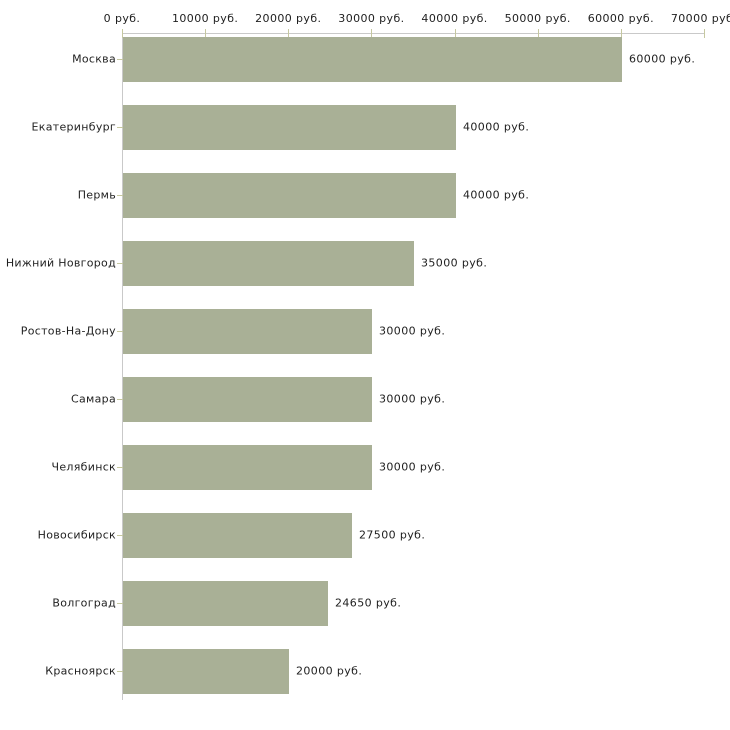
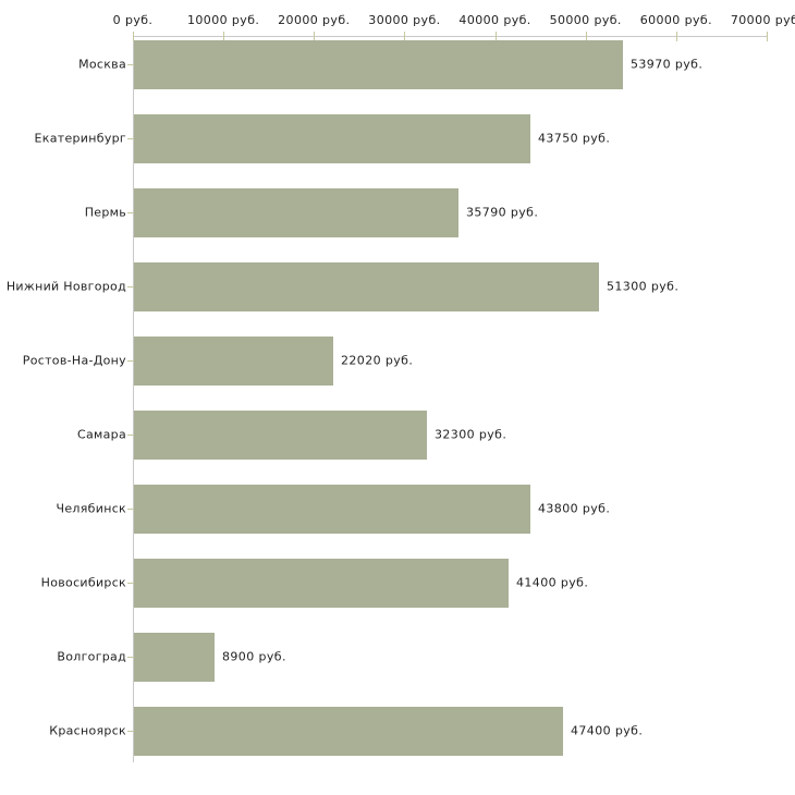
Москва: 60000 -> 53970
Екатеринбург: 40000 -> 43750
Пермь: 40000 -> 35790
Нижний Новгород: 35000 -> 51300
Ростов-На-Дону: 30000 -> 22020
Самара: 30000 -> 32300
Челябинск: 30000 -> 43800
Новосибирск: 27500 -> 41400
Волгоград: 24650 -> 8900
Красноярск: 20000 -> 47400
